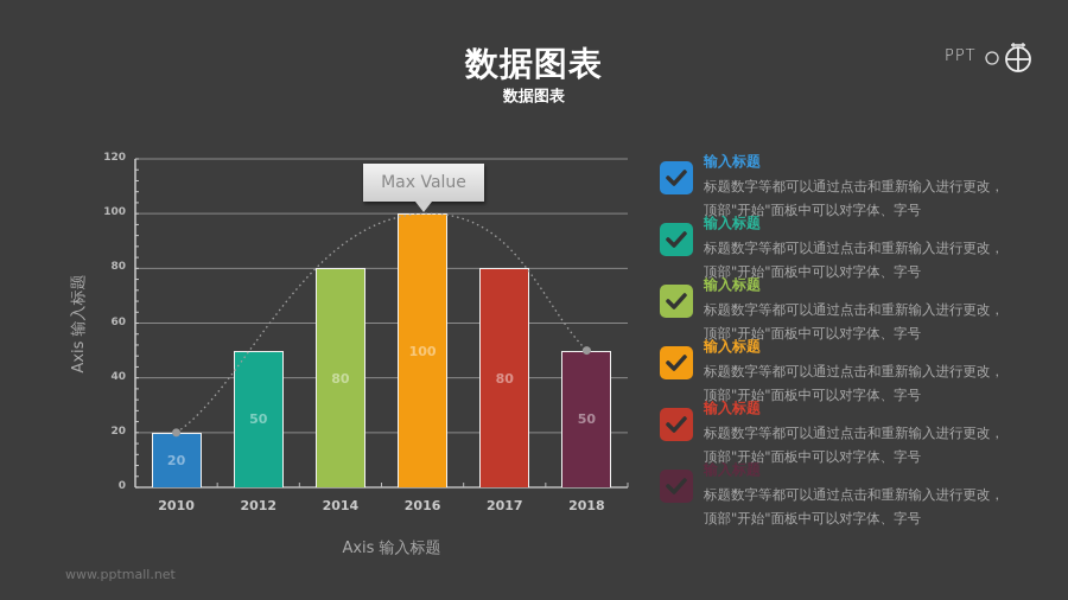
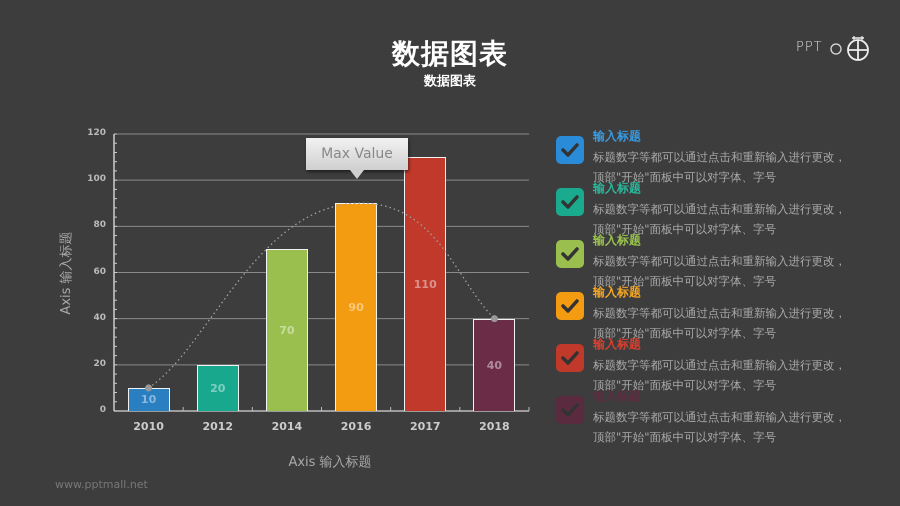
2010: 20 -> 10
2012: 50 -> 20
2014: 80 -> 70
2016: 100 -> 90
2017: 80 -> 110
2018: 50 -> 40
